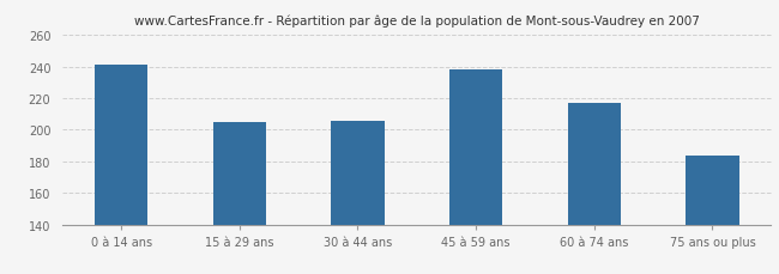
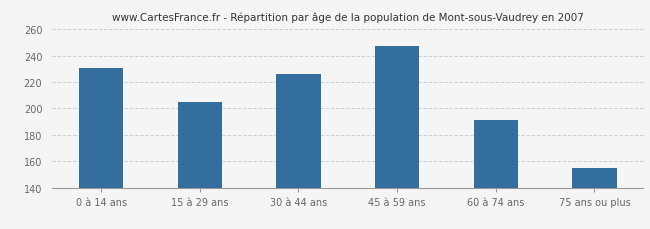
0 à 14 ans: 241 -> 231
30 à 44 ans: 206 -> 226
45 à 59 ans: 238 -> 247
60 à 74 ans: 217 -> 191
75 ans ou plus: 184 -> 155
